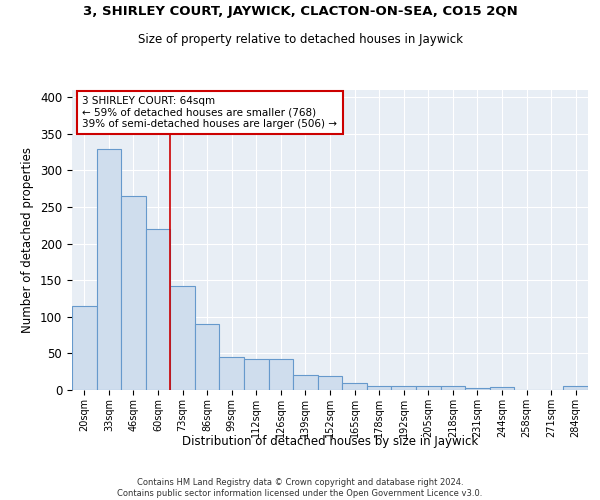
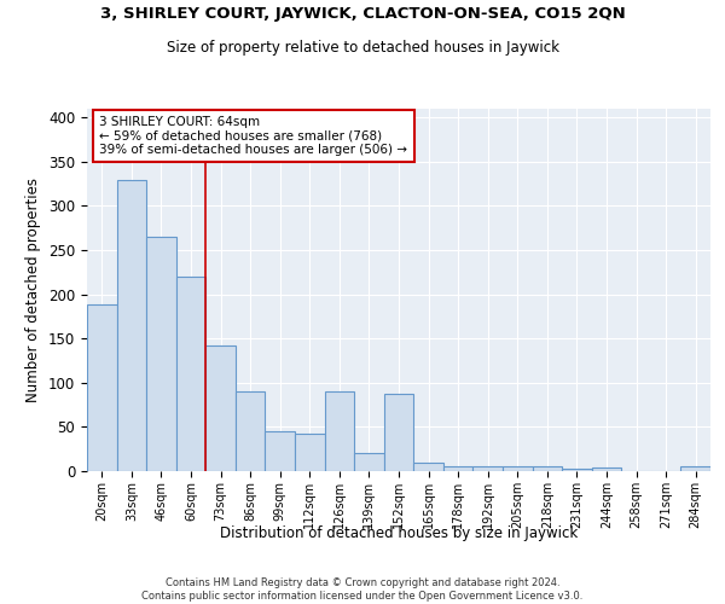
20sqm: 115 -> 188
126sqm: 42 -> 90
152sqm: 19 -> 88
